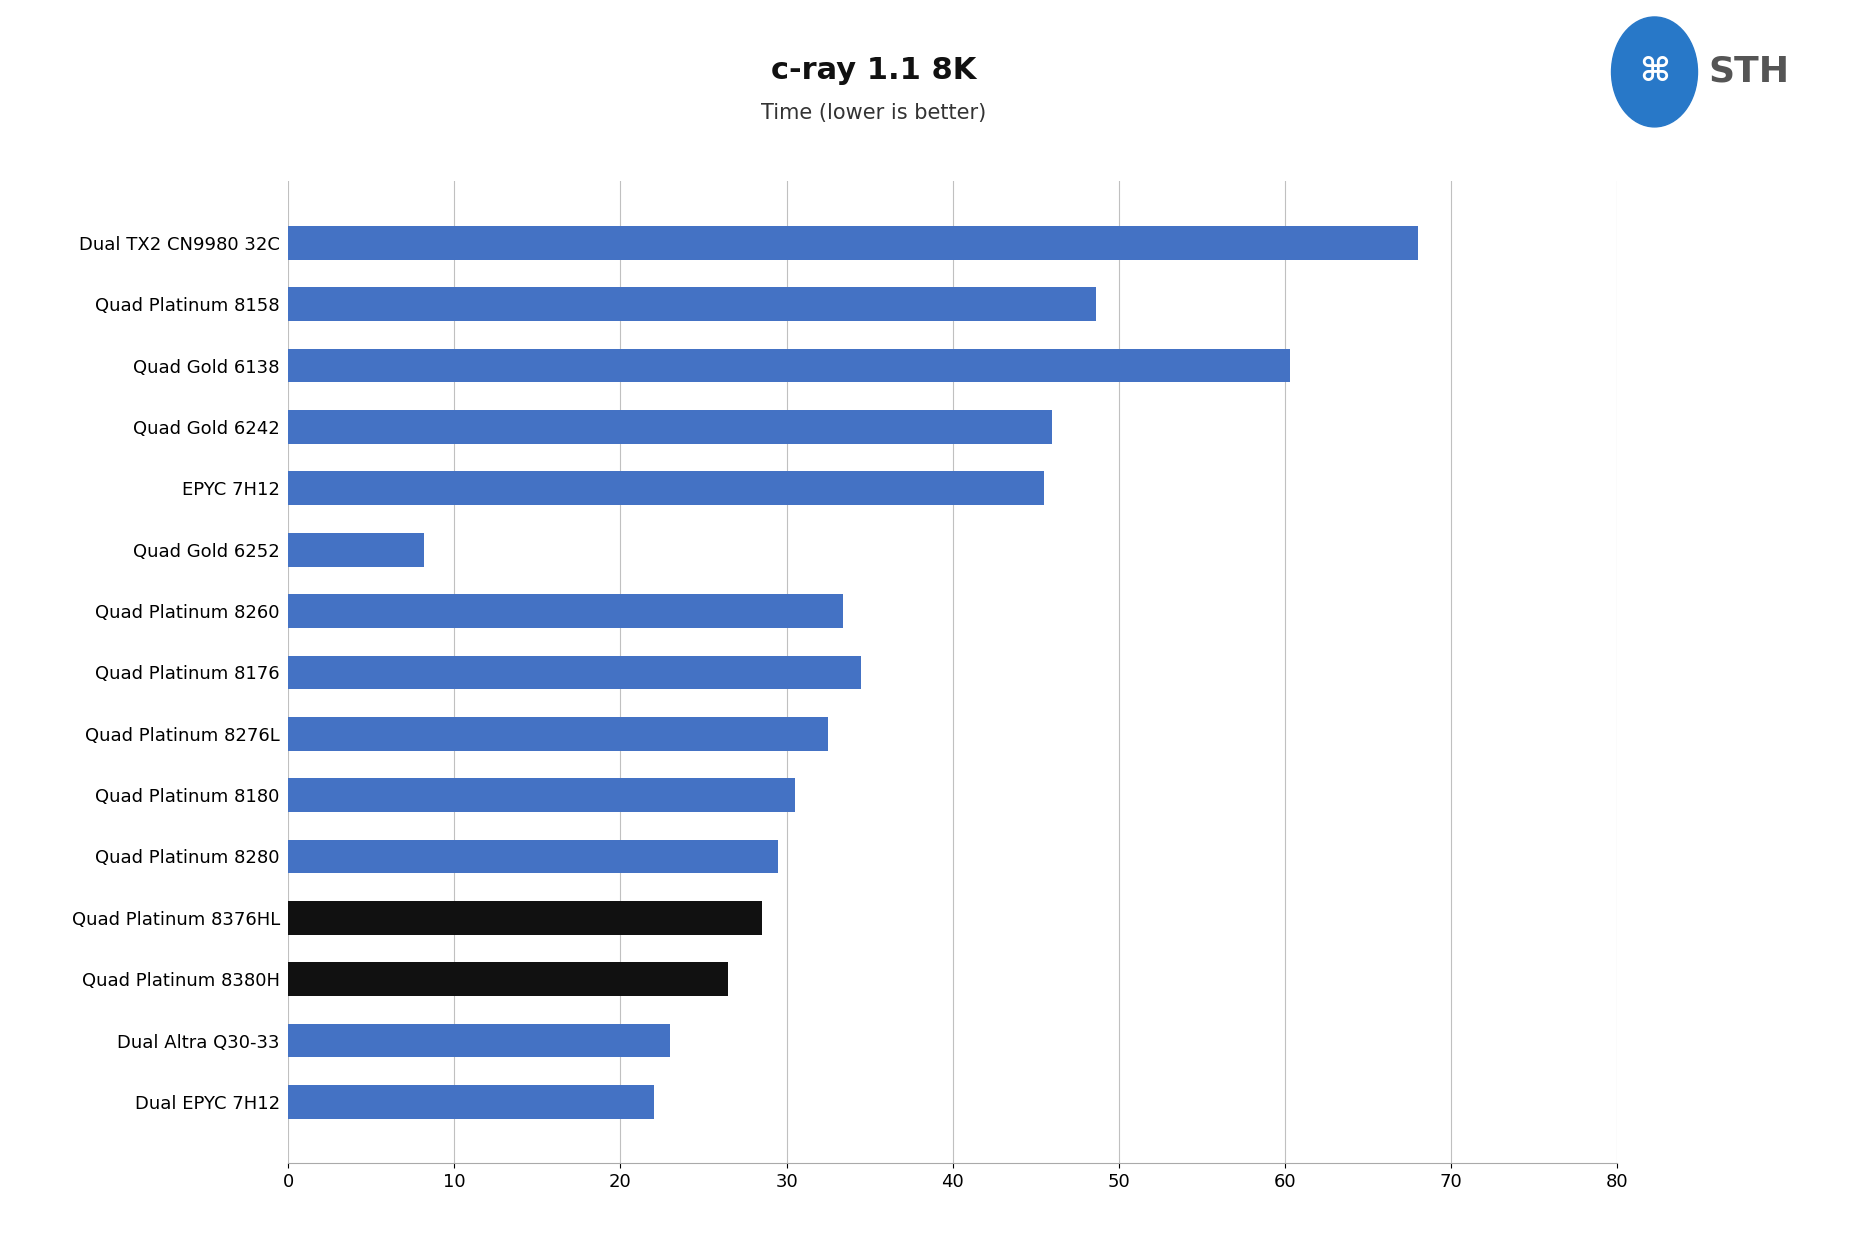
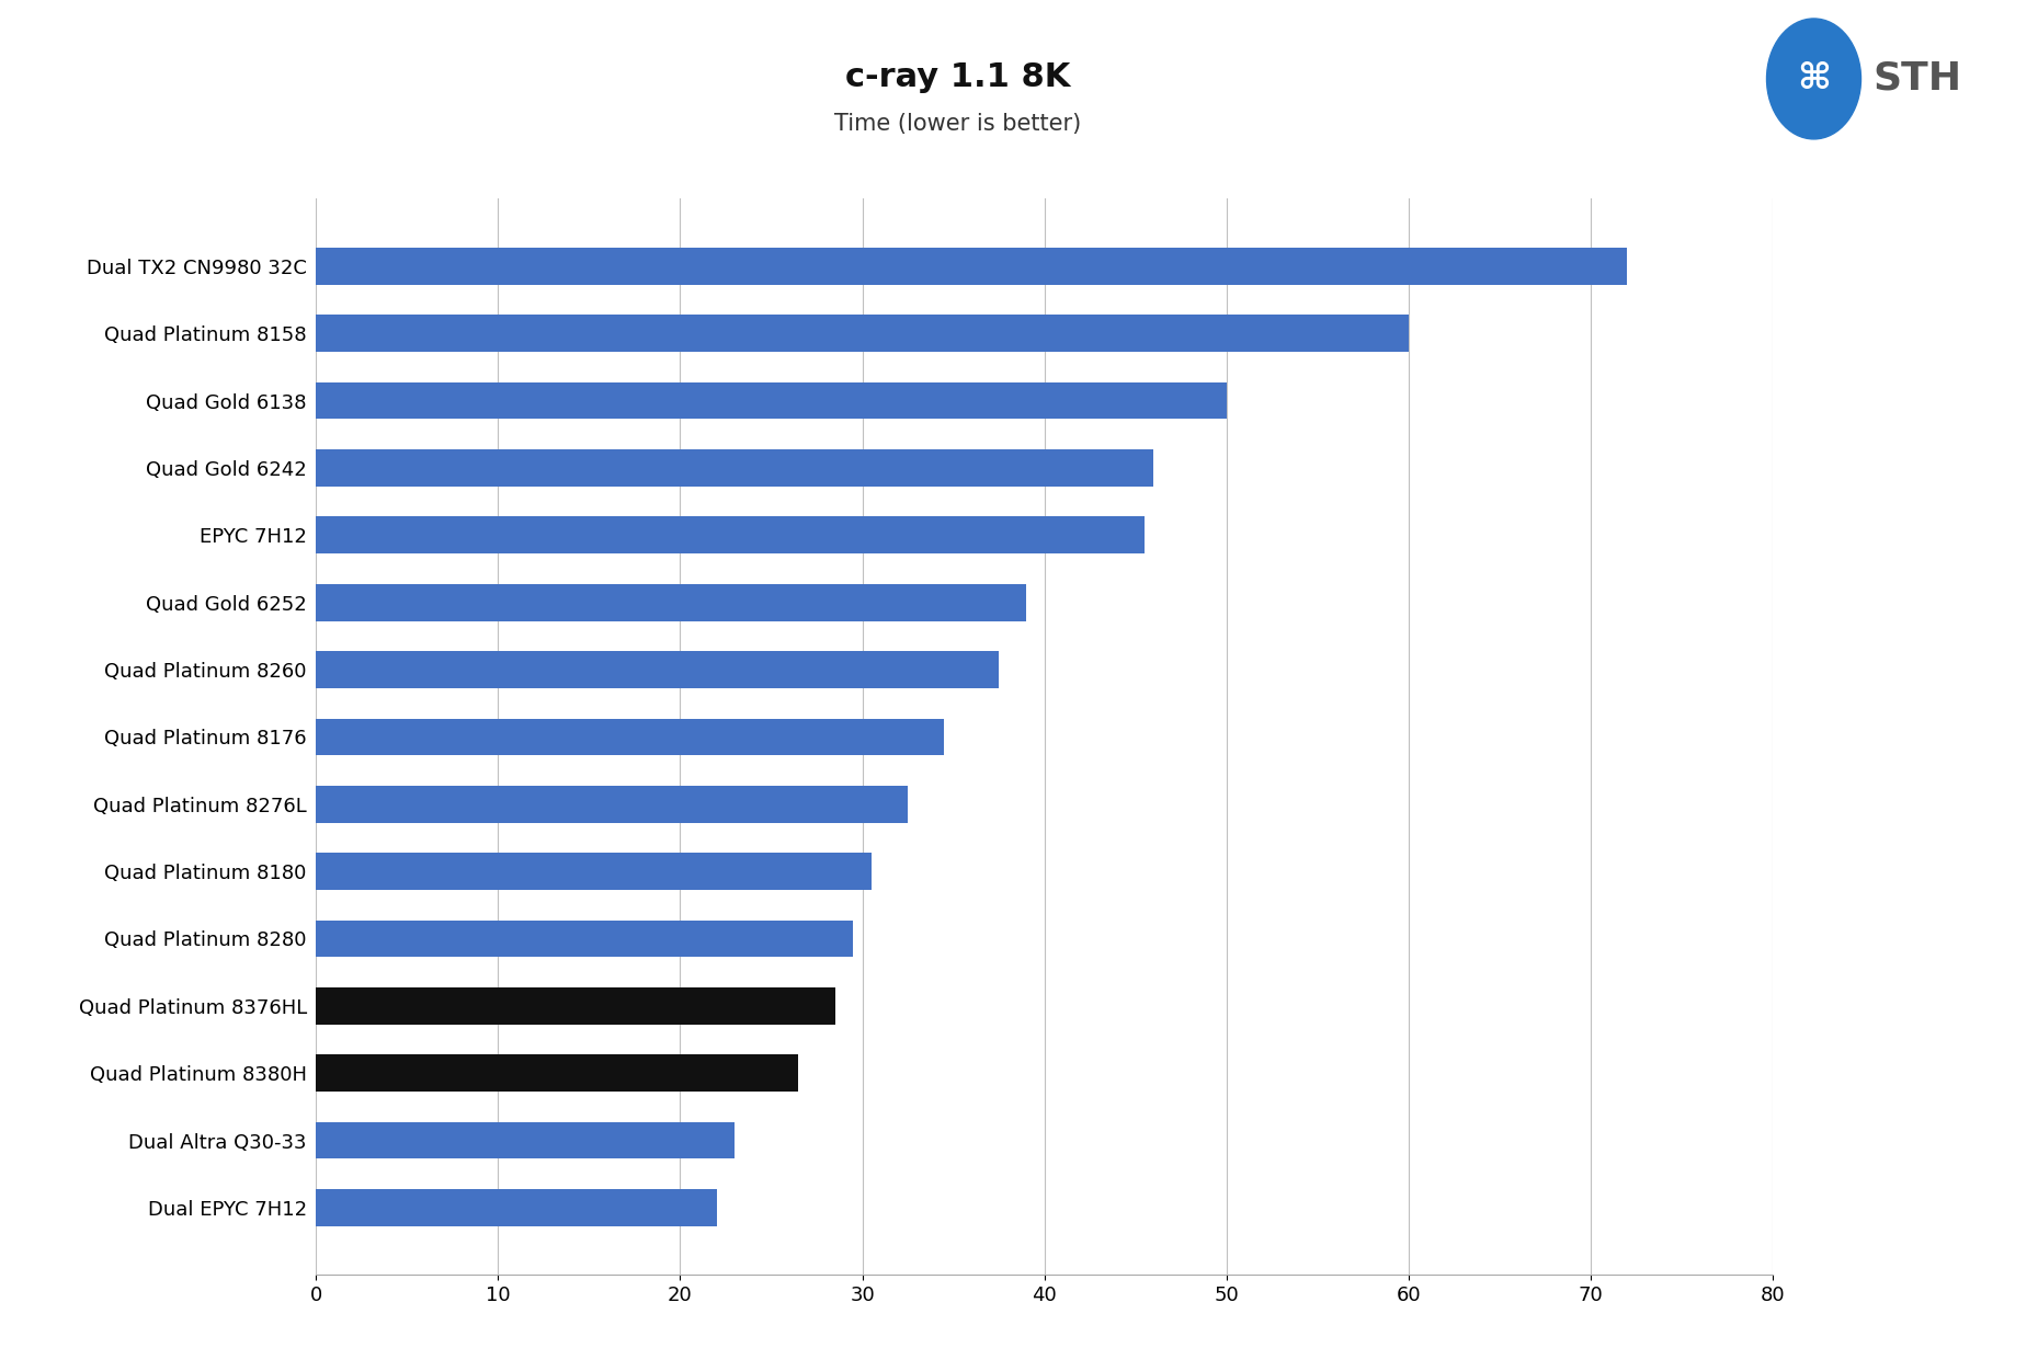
Dual TX2 CN9980 32C: 68.0 -> 72.0
Quad Platinum 8158: 48.6 -> 60.0
Quad Gold 6138: 60.3 -> 50.0
Quad Gold 6252: 8.2 -> 39.0
Quad Platinum 8260: 33.4 -> 37.5
